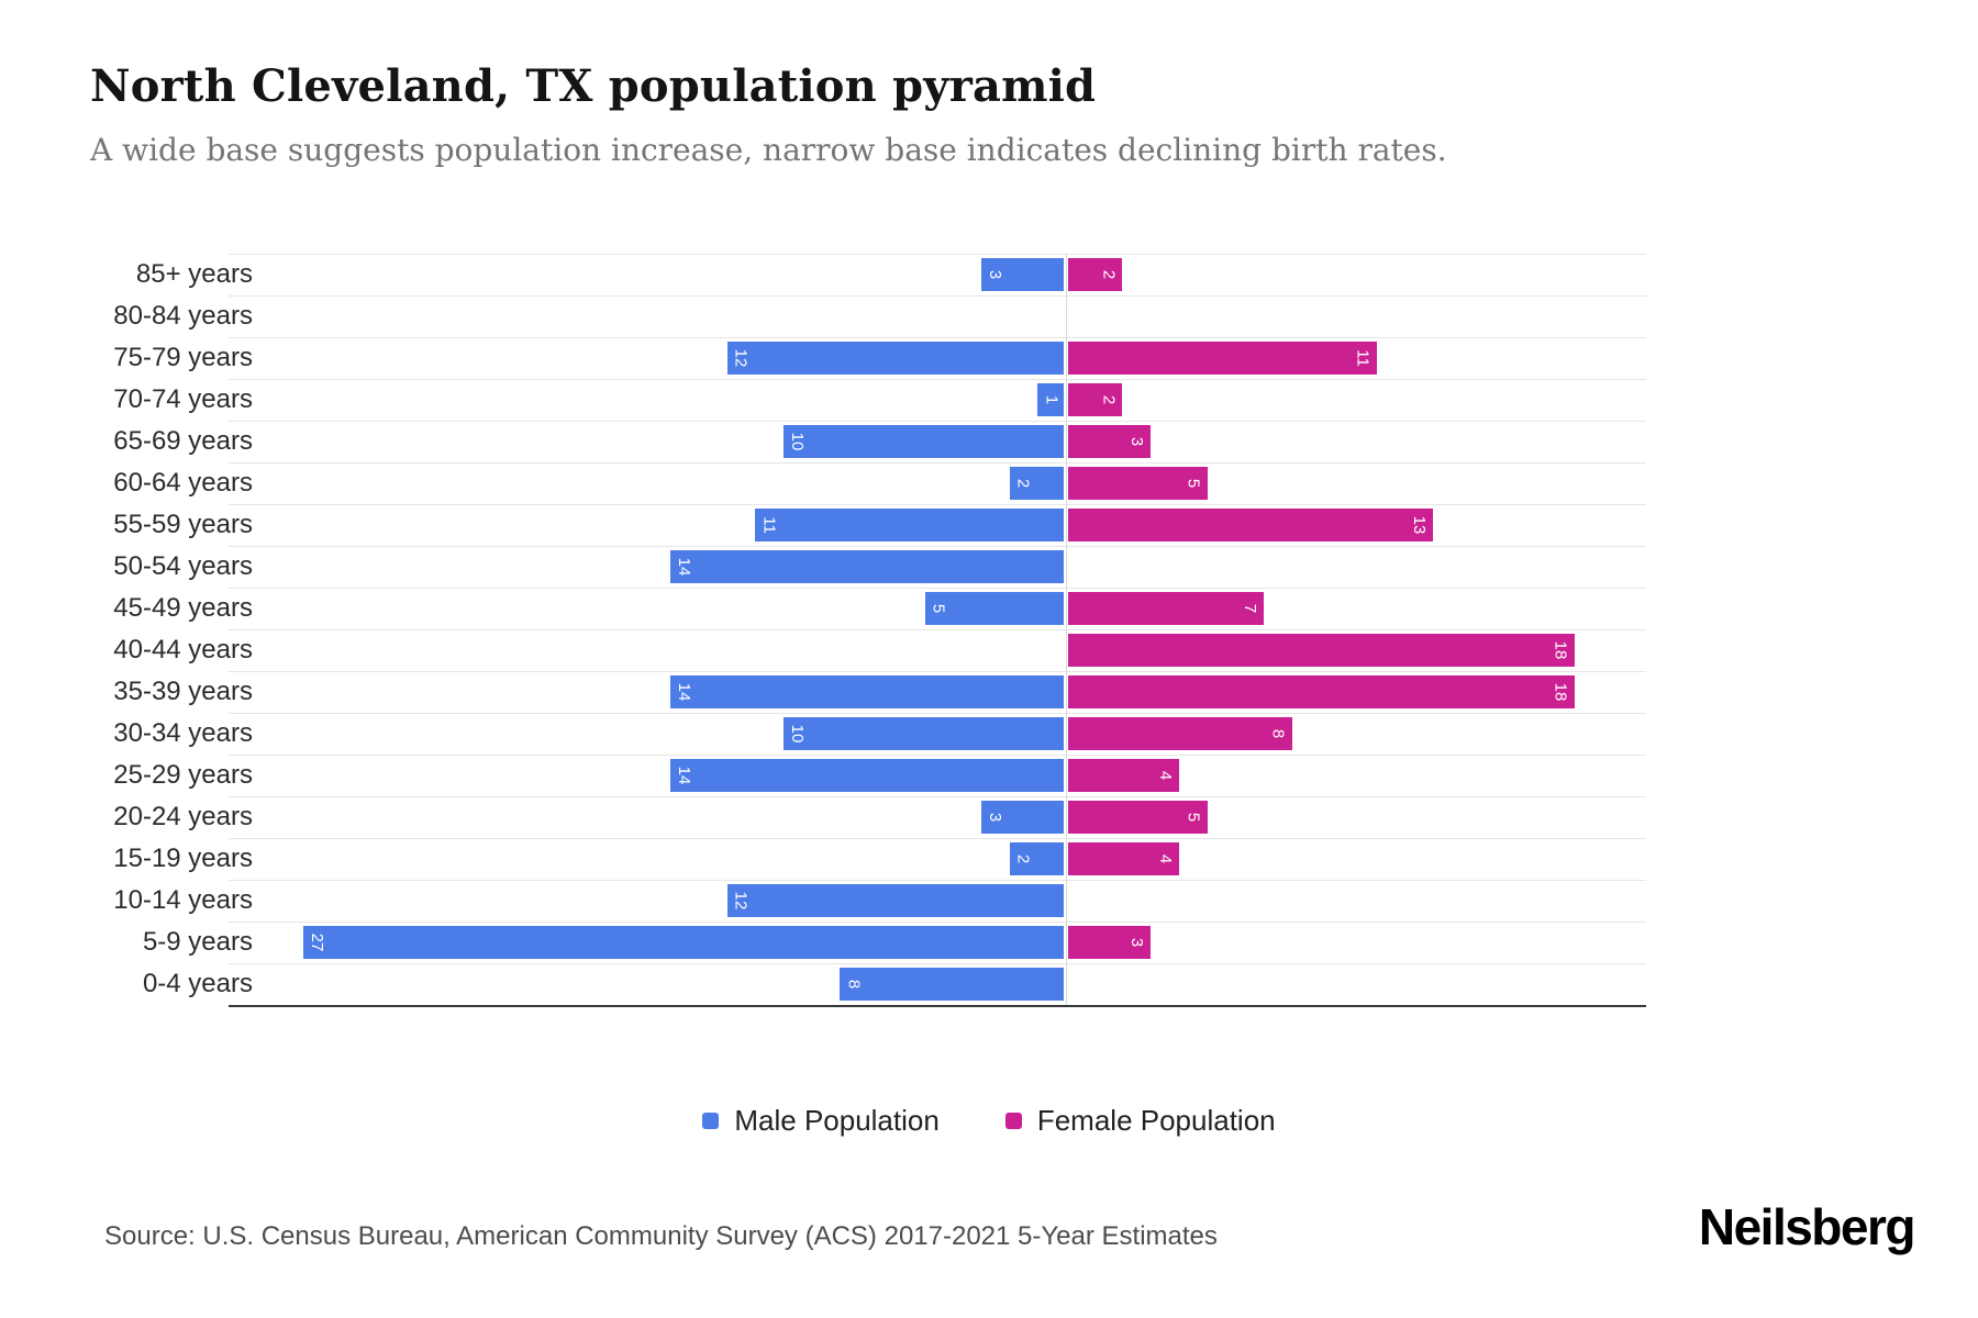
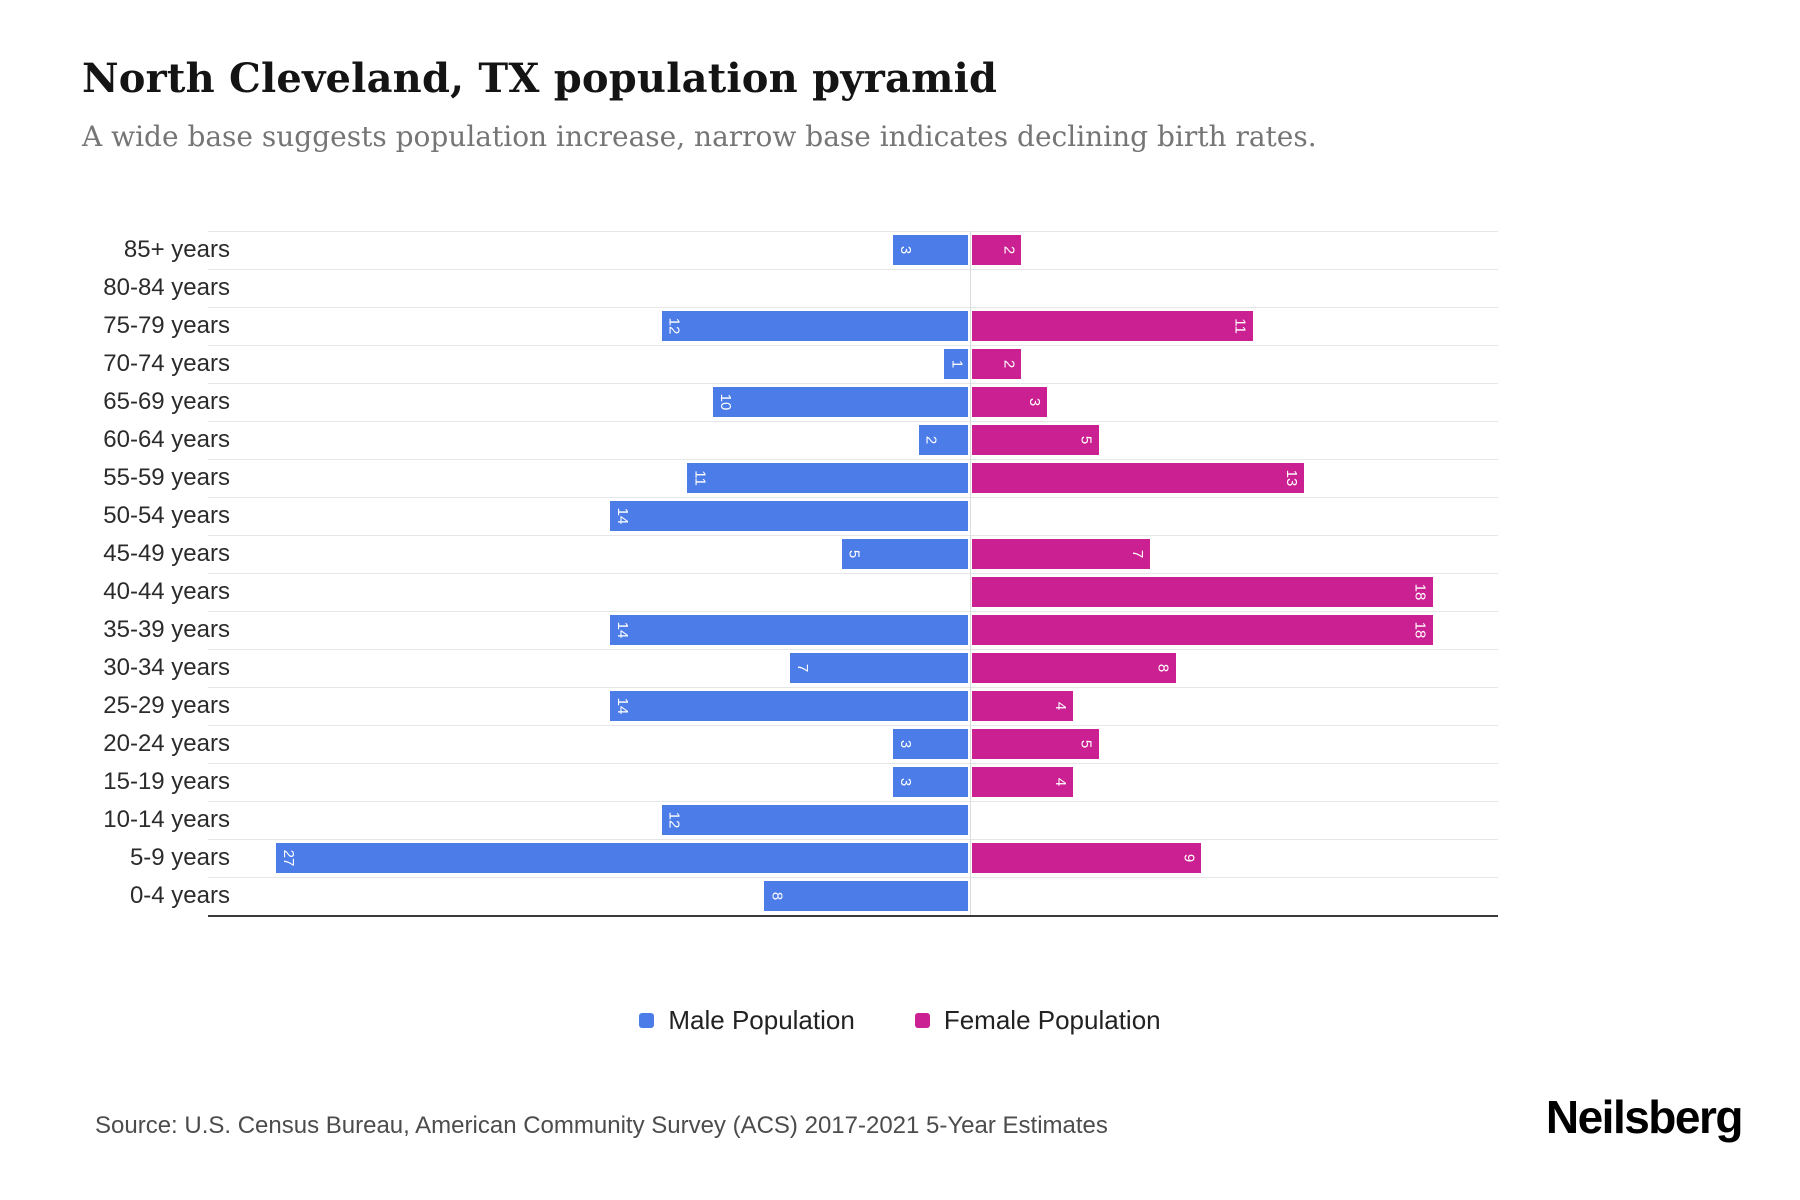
Male Population/30-34 years: 10 -> 7
Male Population/15-19 years: 2 -> 3
Female Population/5-9 years: 3 -> 9
